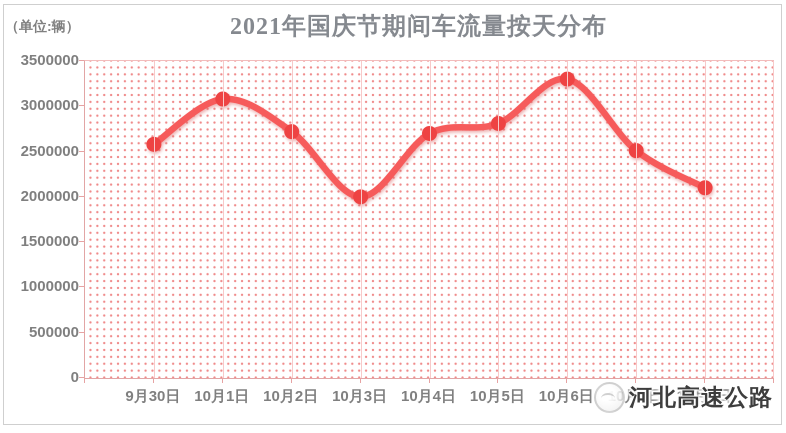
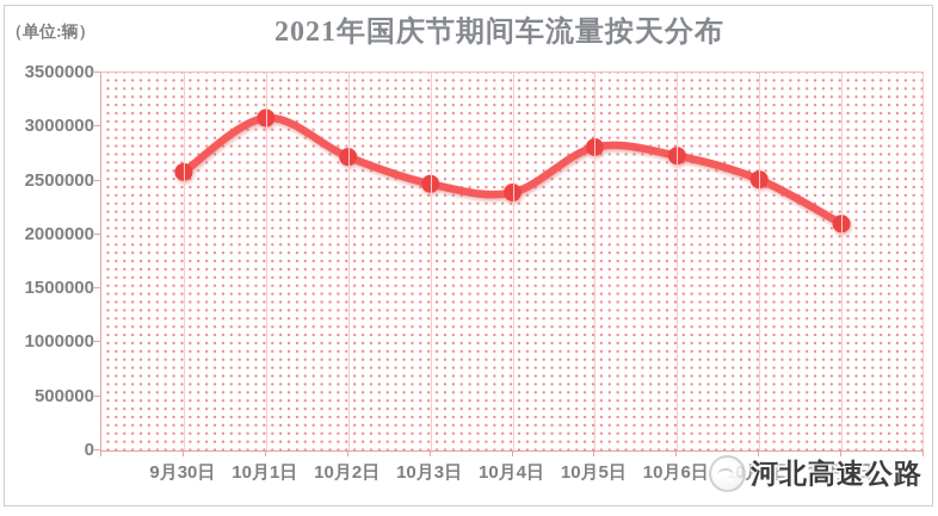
10月3日: 2000000 -> 2500000
10月4日: 2700000 -> 2400000
10月6日: 3300000 -> 2700000
